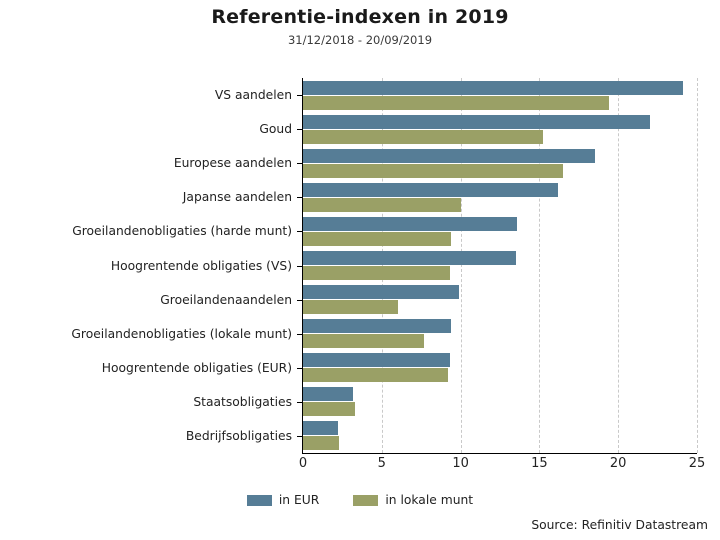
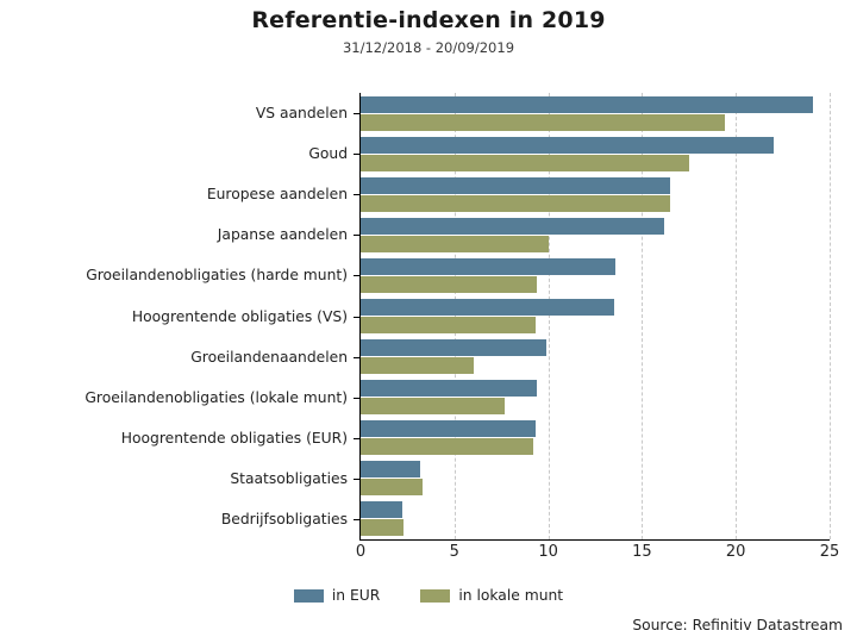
in lokale munt/Goud: 15.2 -> 17.5
in EUR/Europese aandelen: 18.5 -> 16.5
